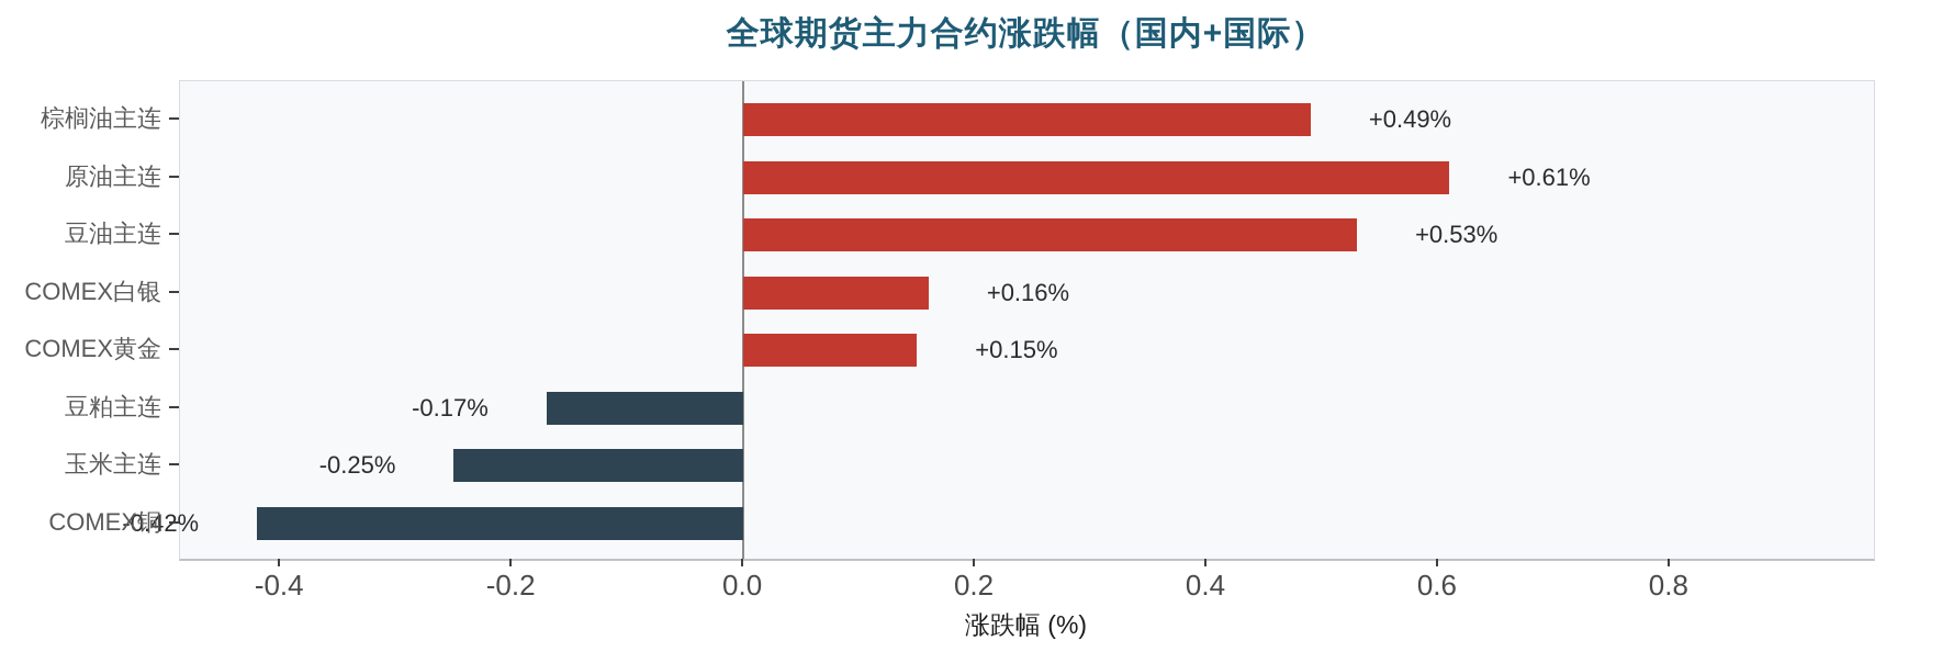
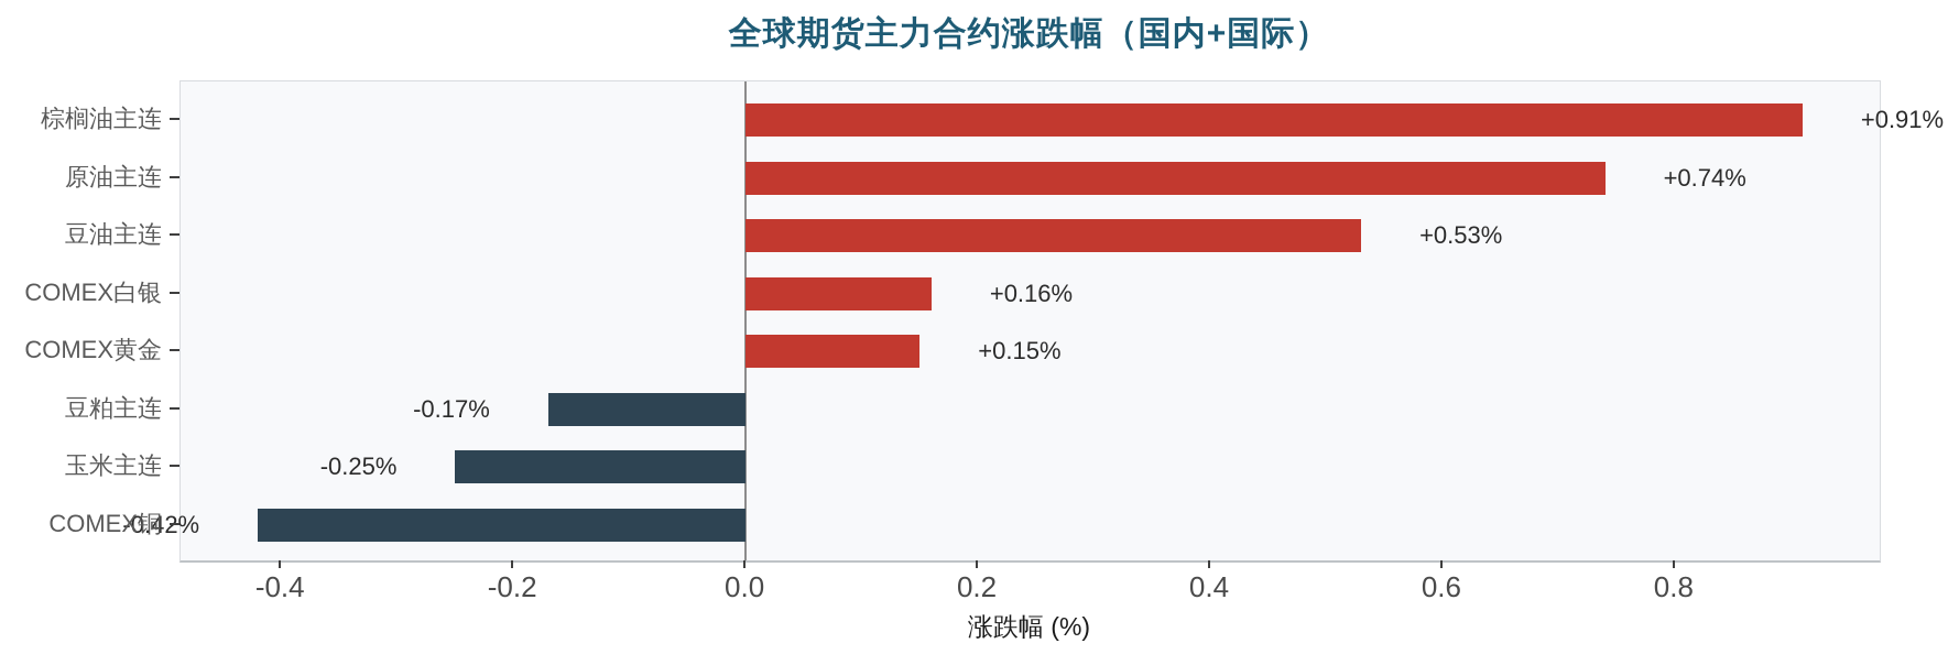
棕榈油主连: +0.49% -> +0.91%
原油主连: +0.61% -> +0.74%
